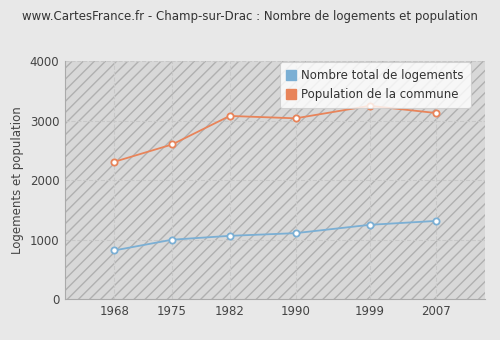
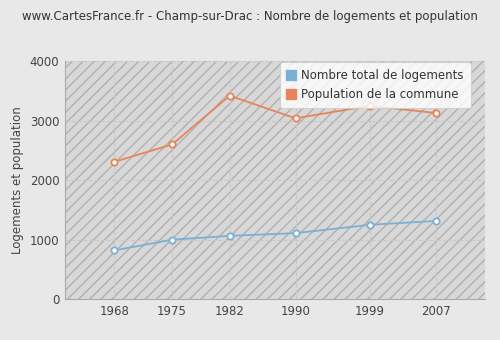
Population de la commune/1982: 3080 -> 3420
